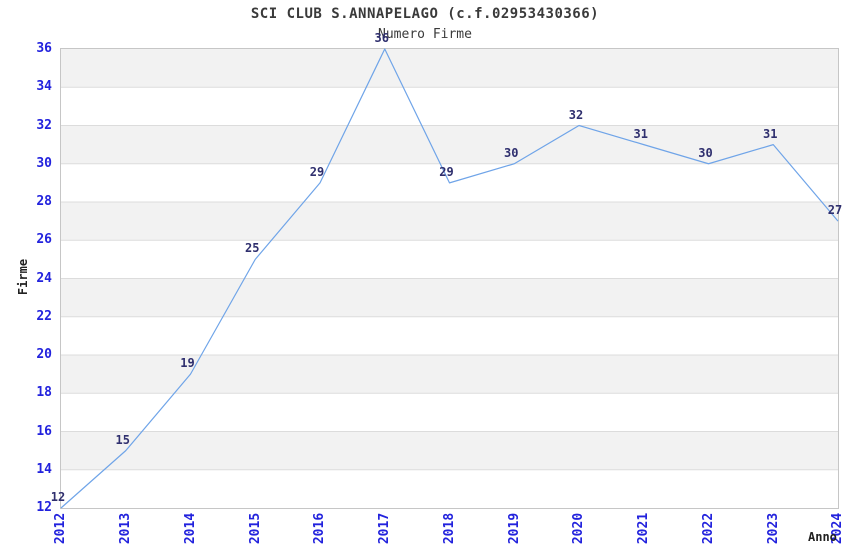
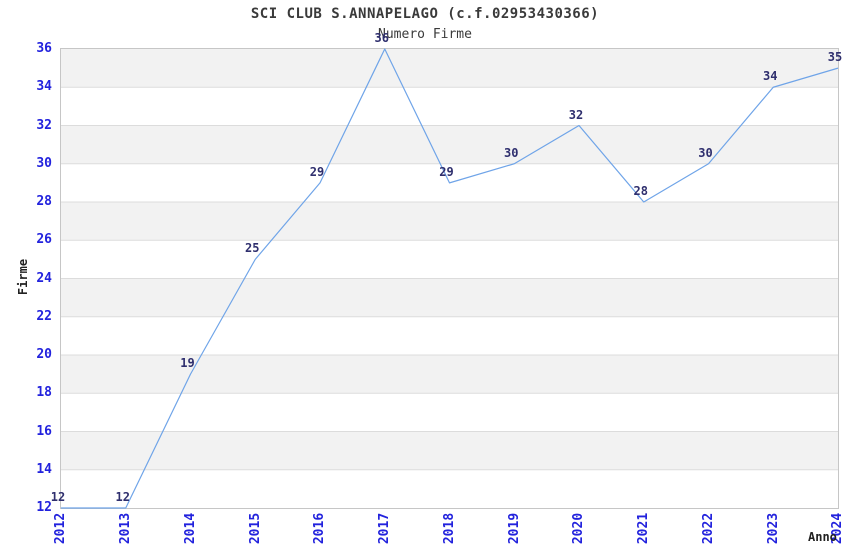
2013: 15 -> 12
2021: 31 -> 28
2023: 31 -> 34
2024: 27 -> 35
